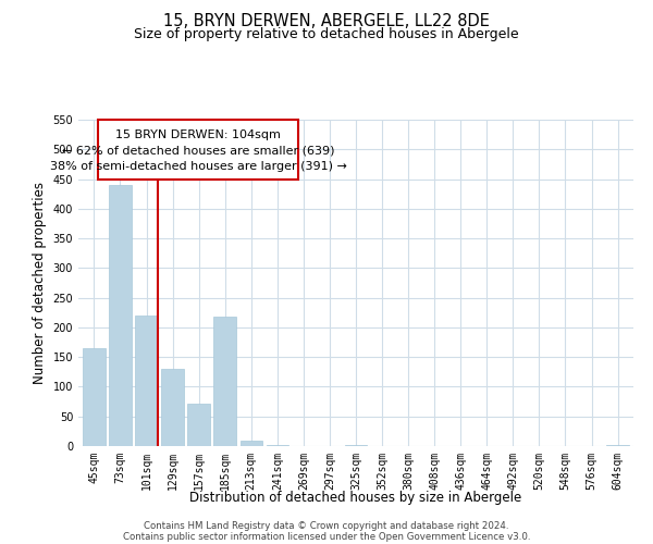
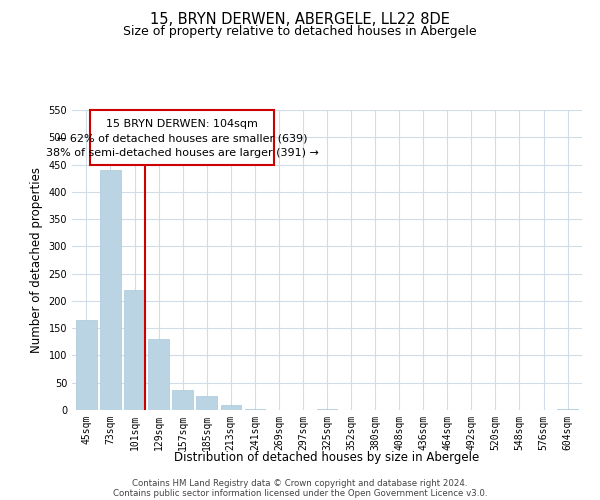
157sqm: 72 -> 37
185sqm: 218 -> 26
